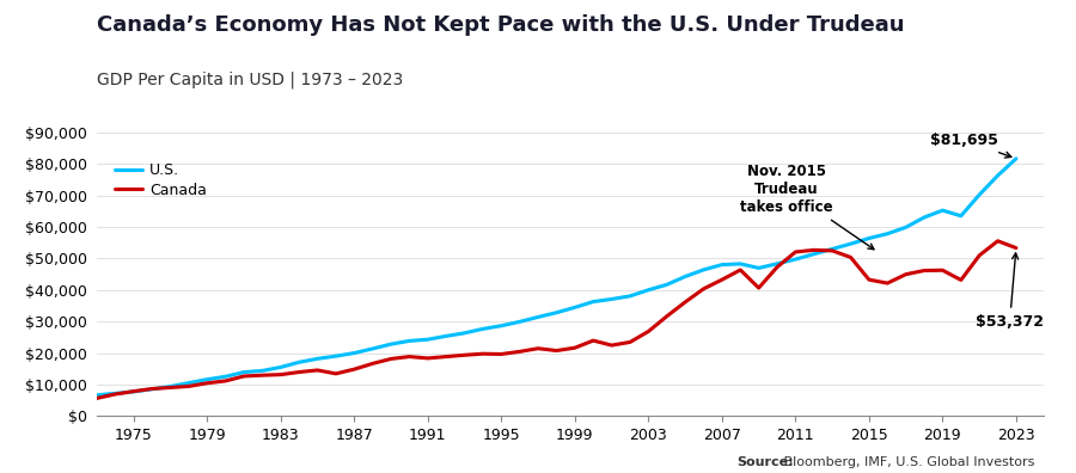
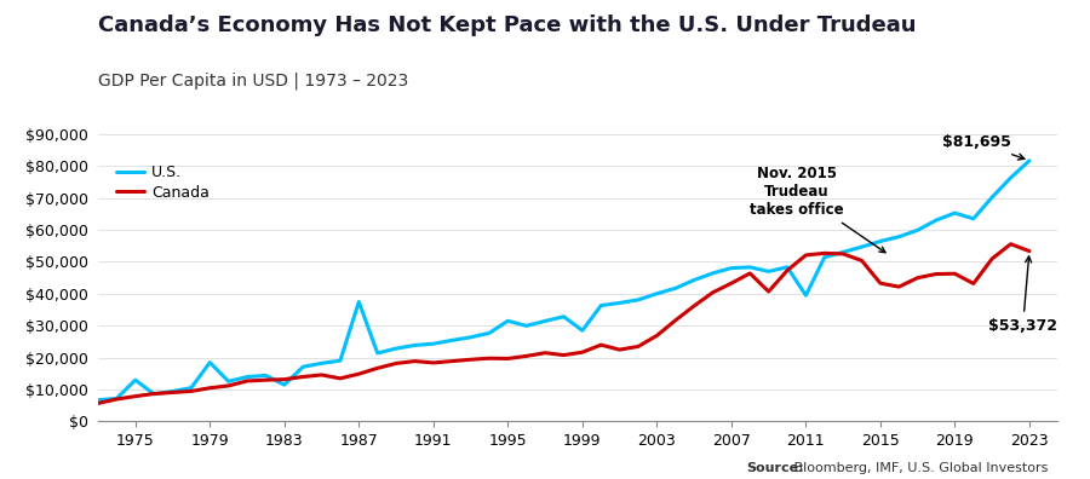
U.S./1975: $7,800 -> $13,000
U.S./1979: $11,700 -> $18,500
U.S./1983: $15,500 -> $11,500
U.S./1987: $20,000 -> $37,500
U.S./1995: $28,700 -> $31,500
U.S./1999: $34,500 -> $28,500
U.S./2011: $49,800 -> $39,500
